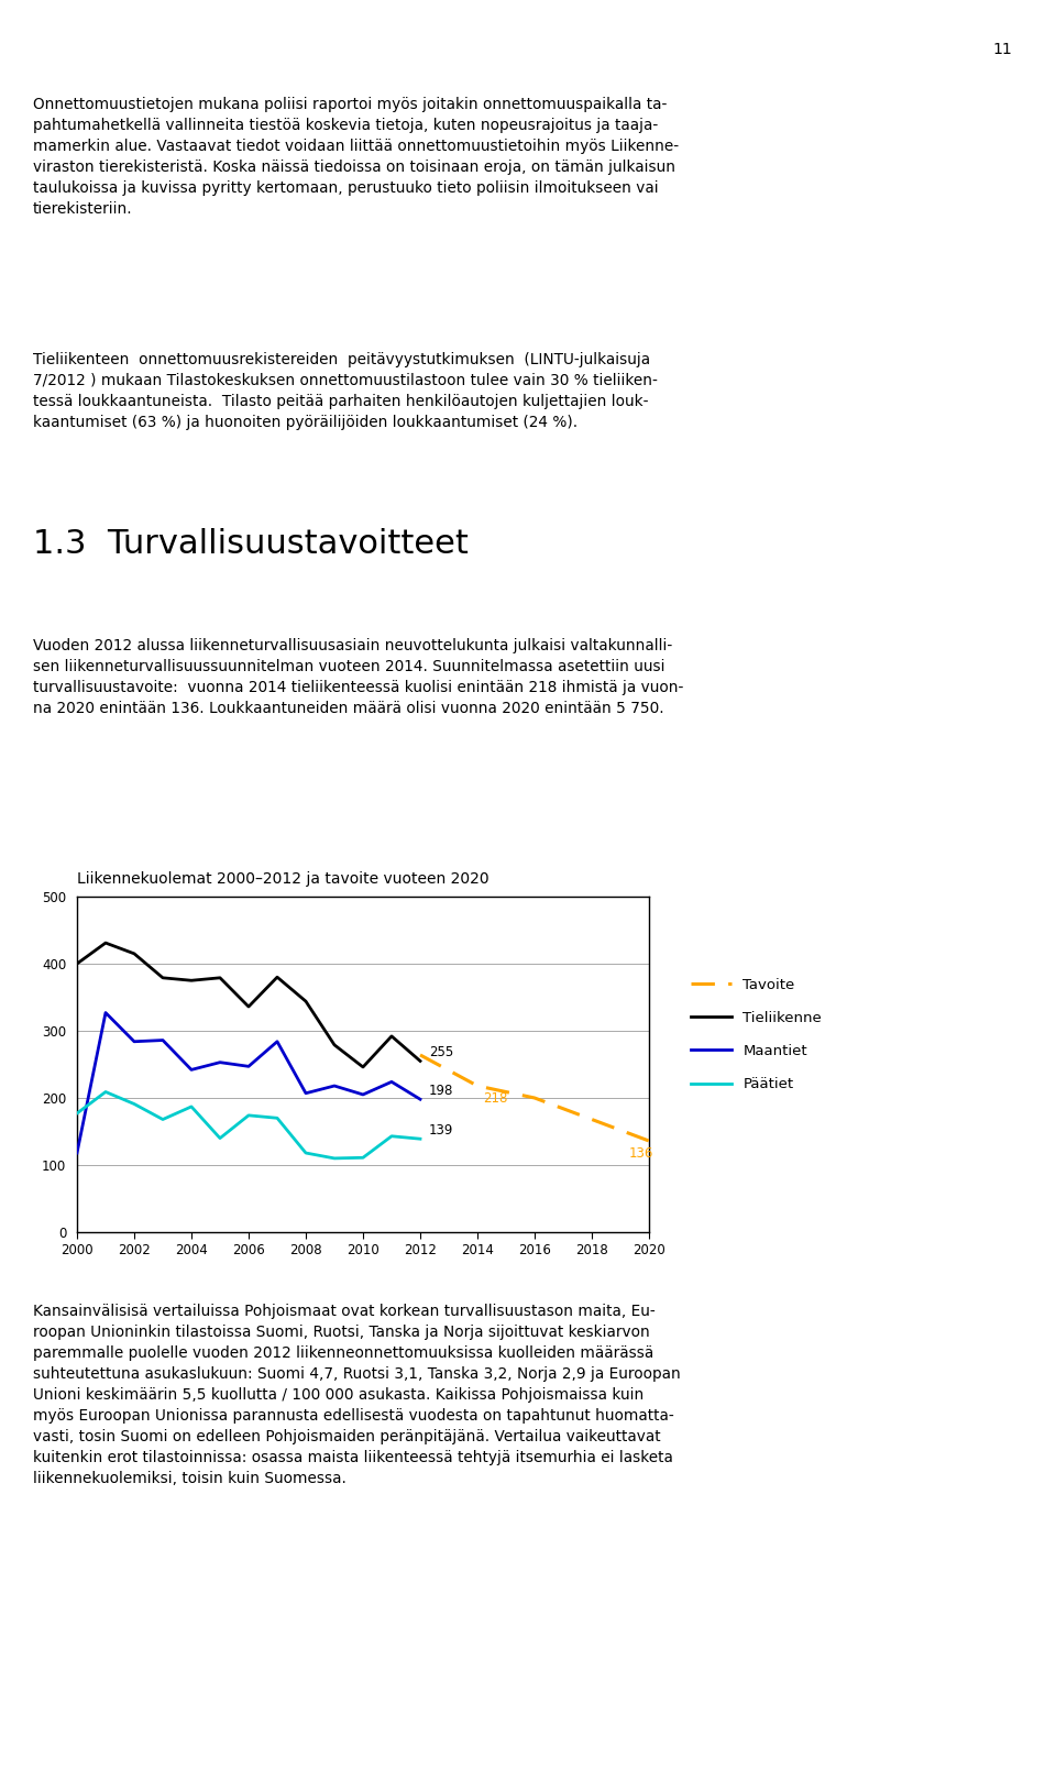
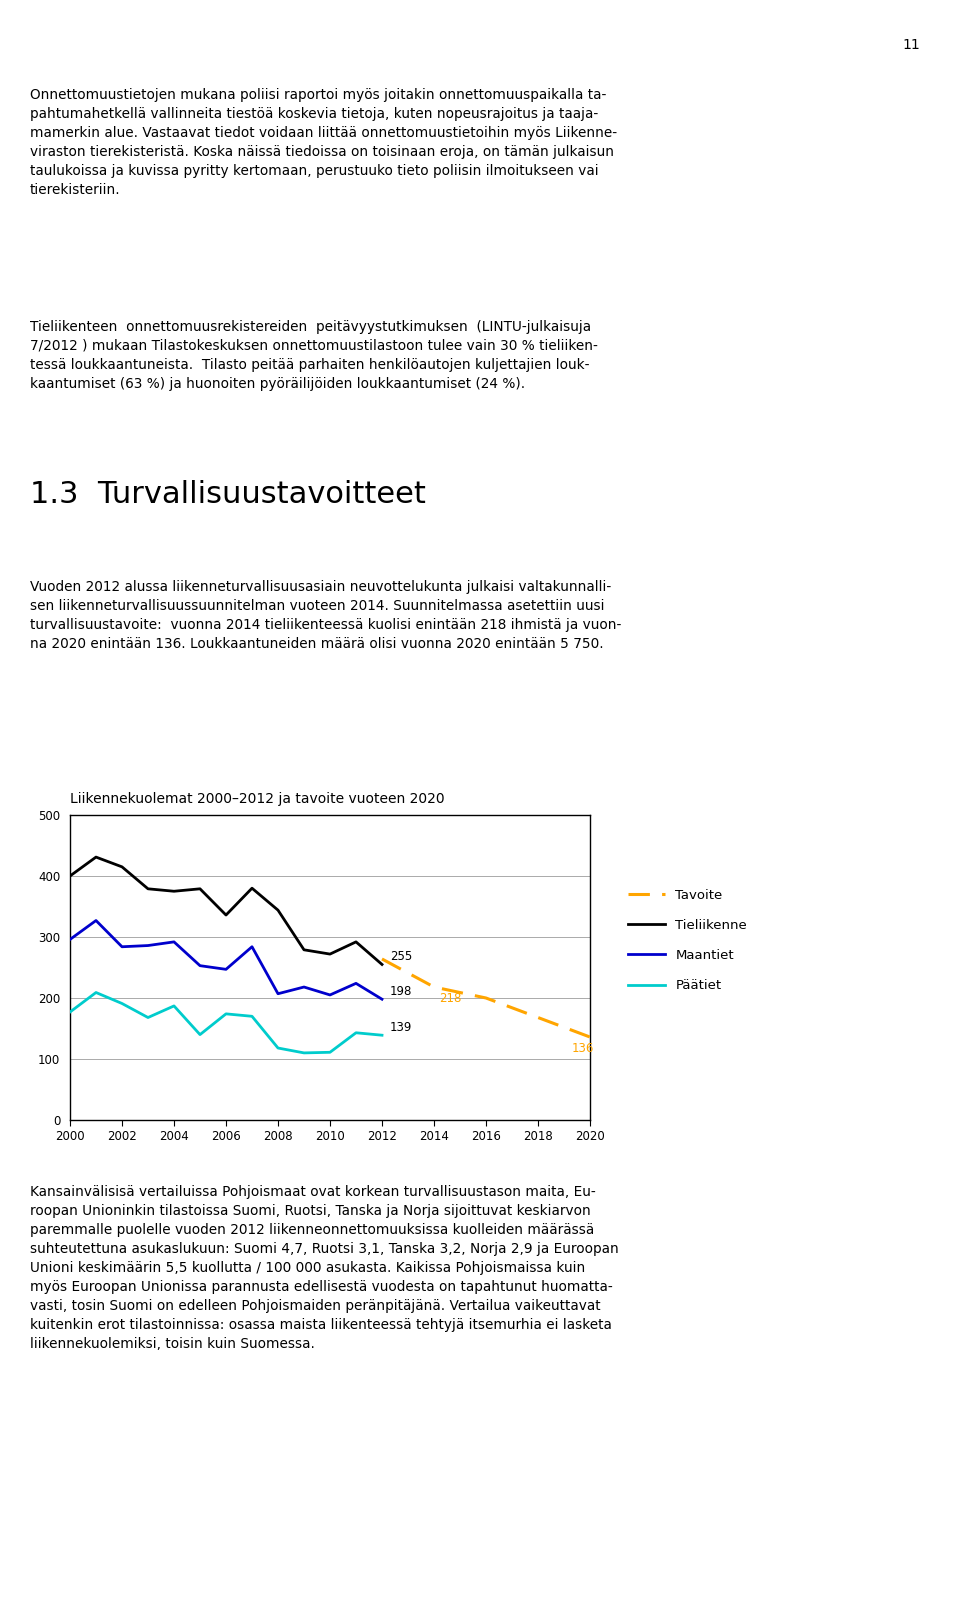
Maantiet/2000: 118 -> 296
Maantiet/2004: 242 -> 292
Tieliikenne/2010: 246 -> 272
